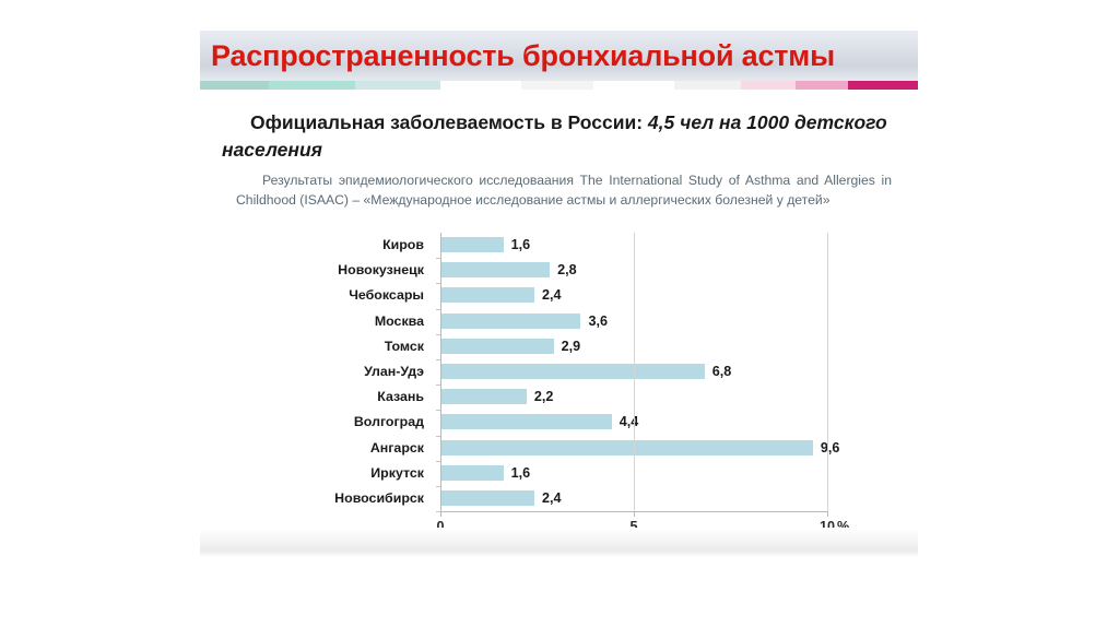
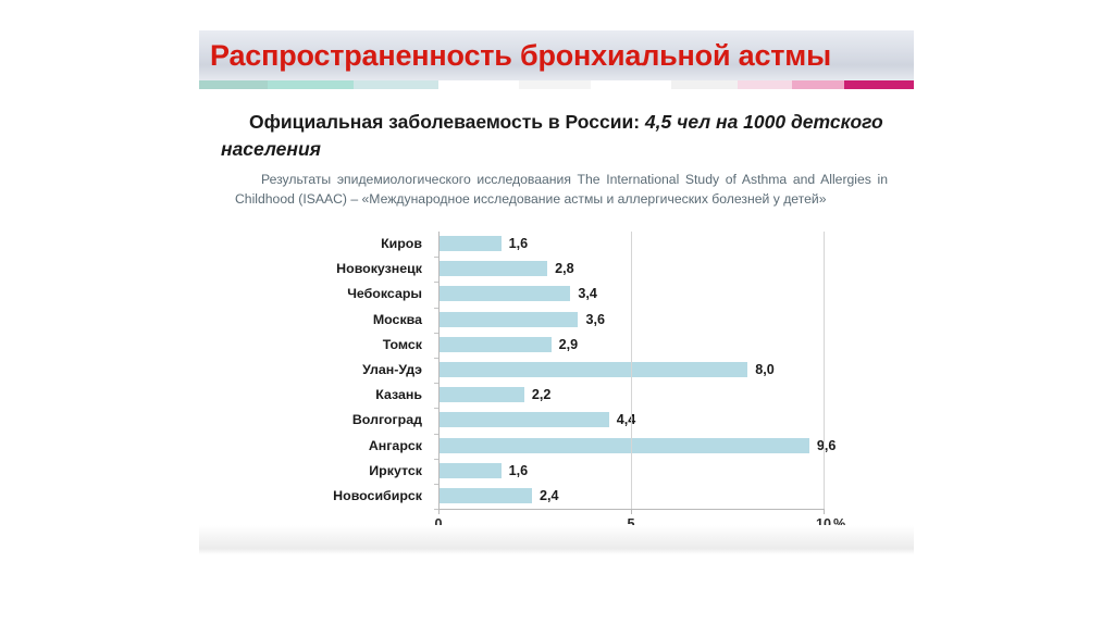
Чебоксары: 2,4 -> 3,4
Улан-Удэ: 6,8 -> 8,0
